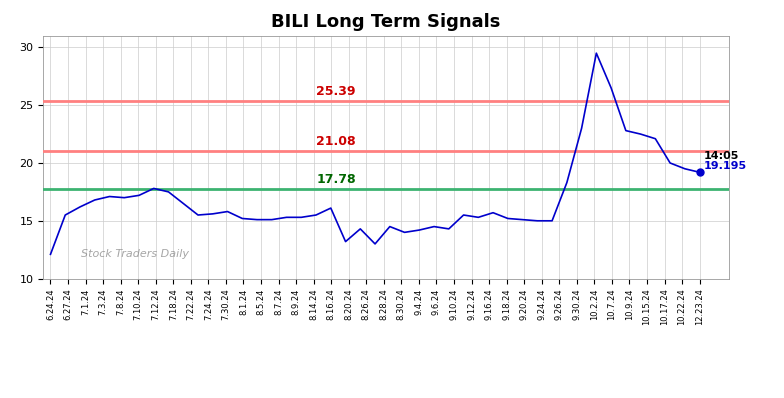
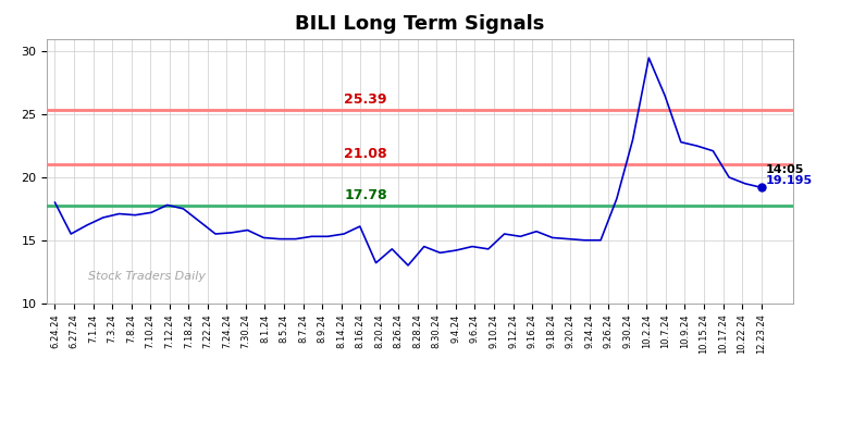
6.24.24: 12.1 -> 18.0
